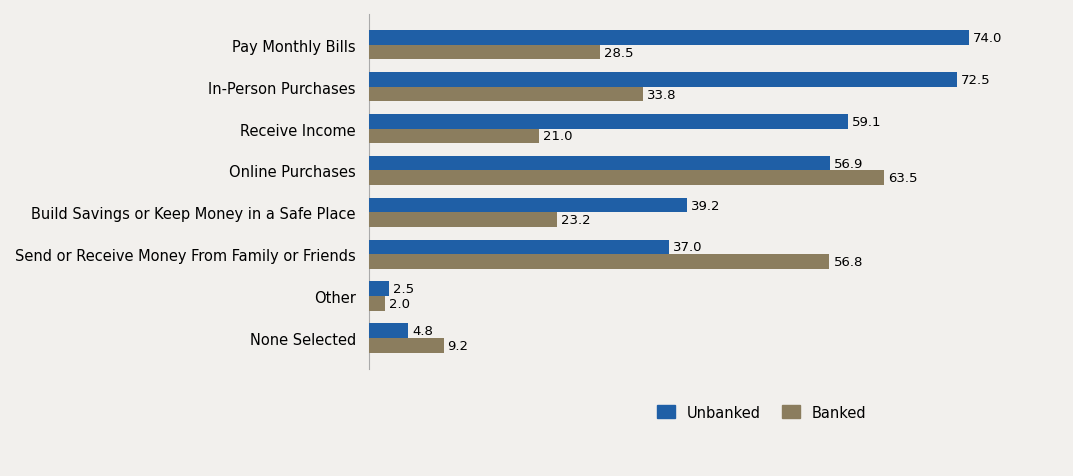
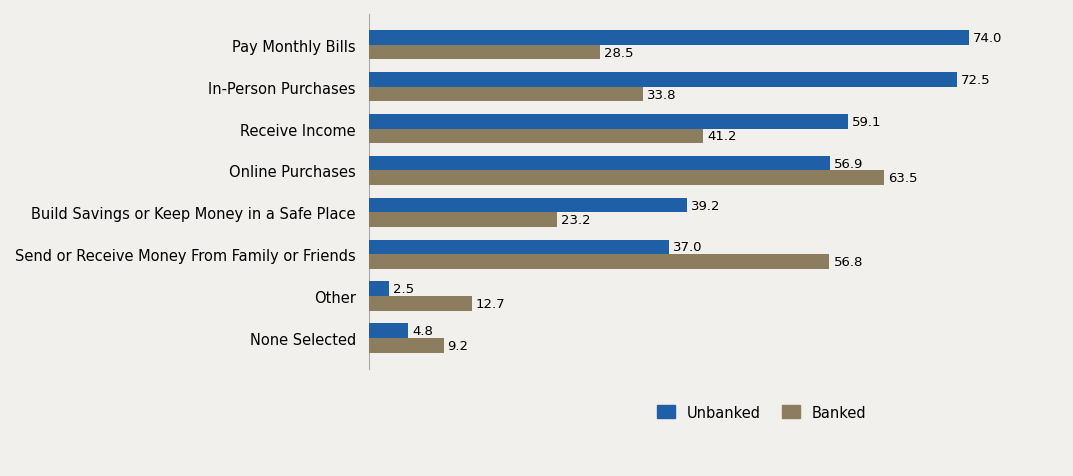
Banked/Receive Income: 21.0 -> 41.2
Banked/Other: 2.0 -> 12.7
